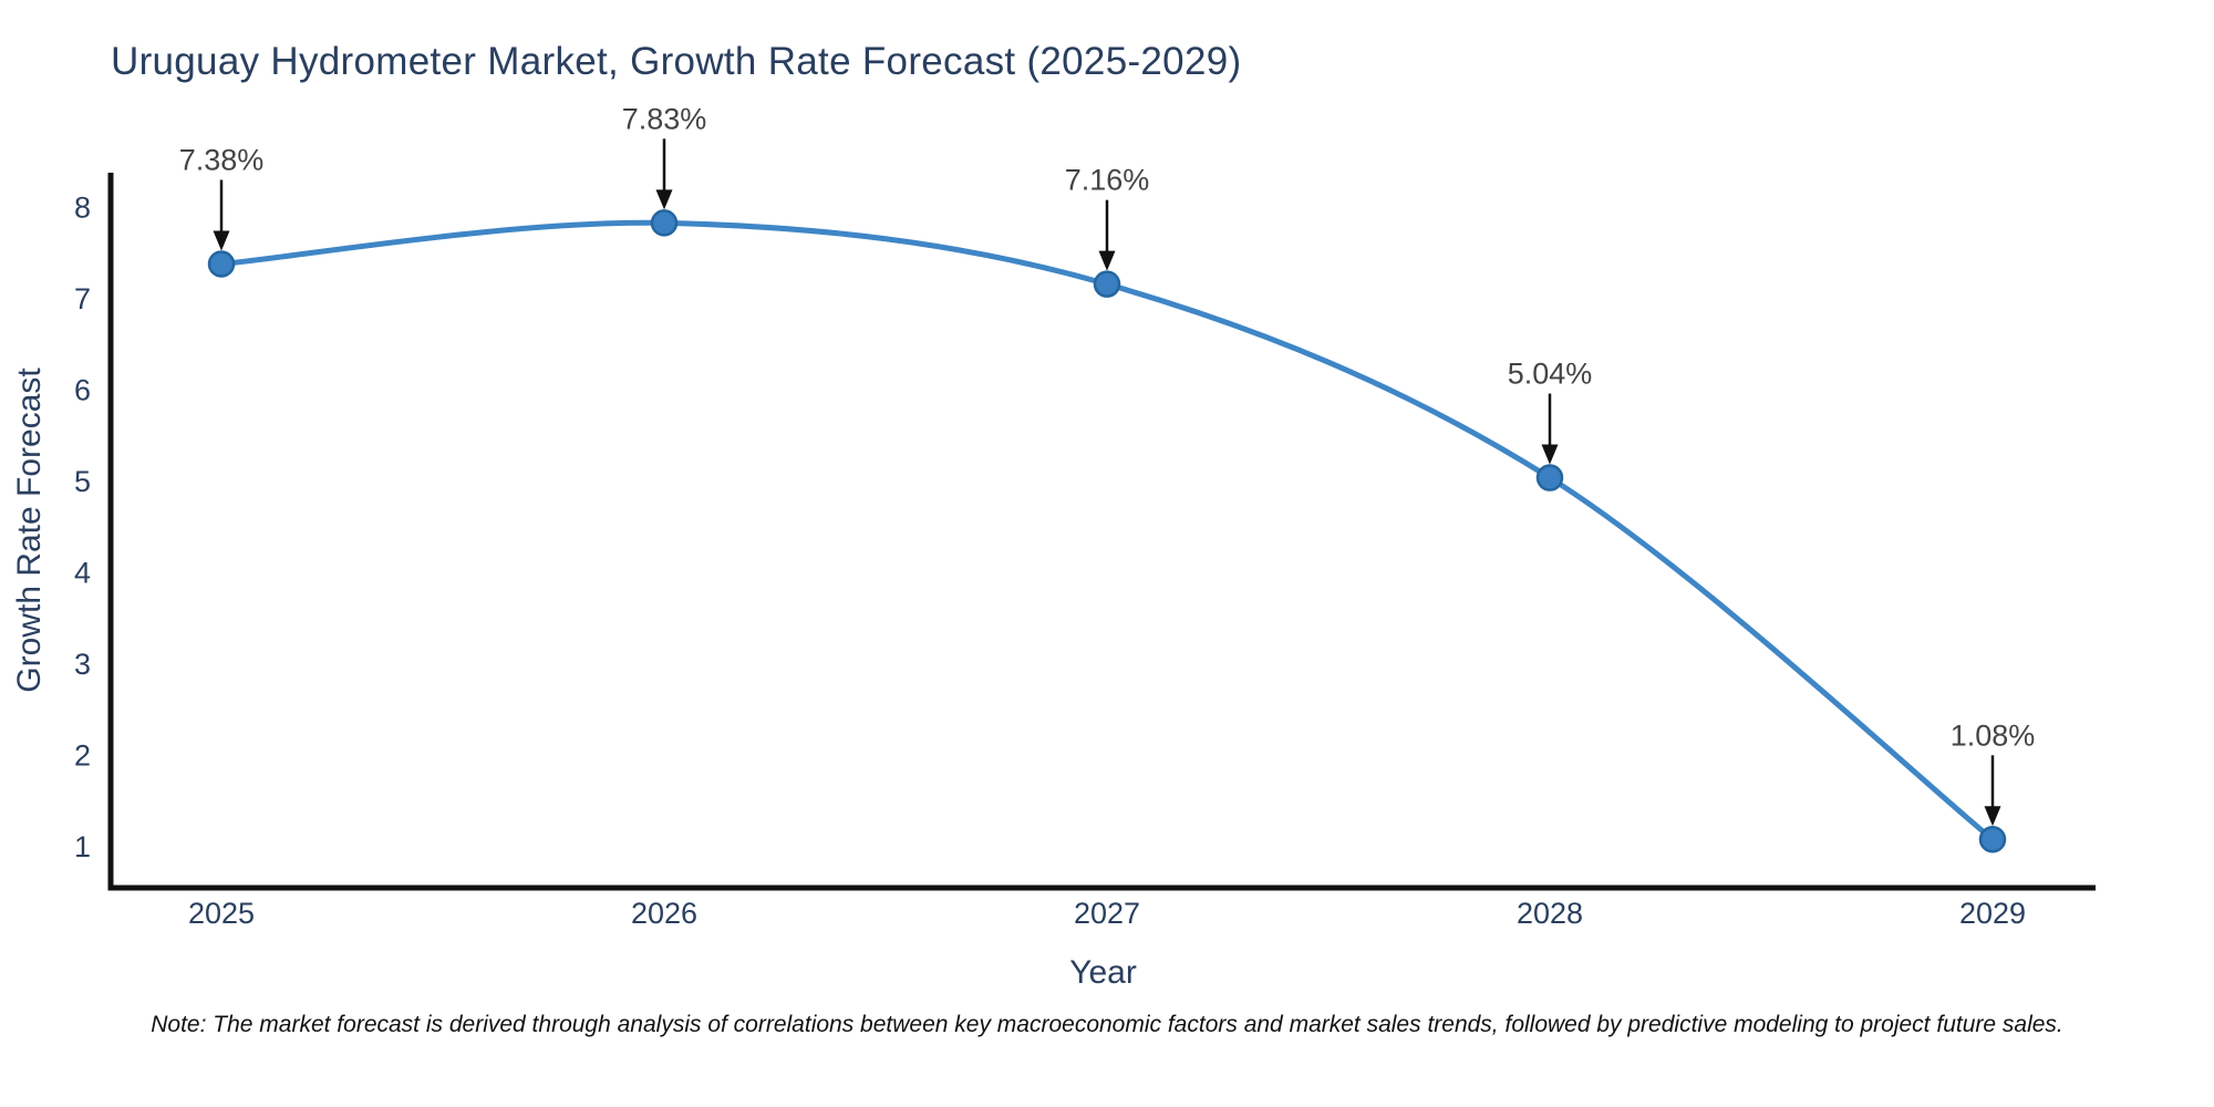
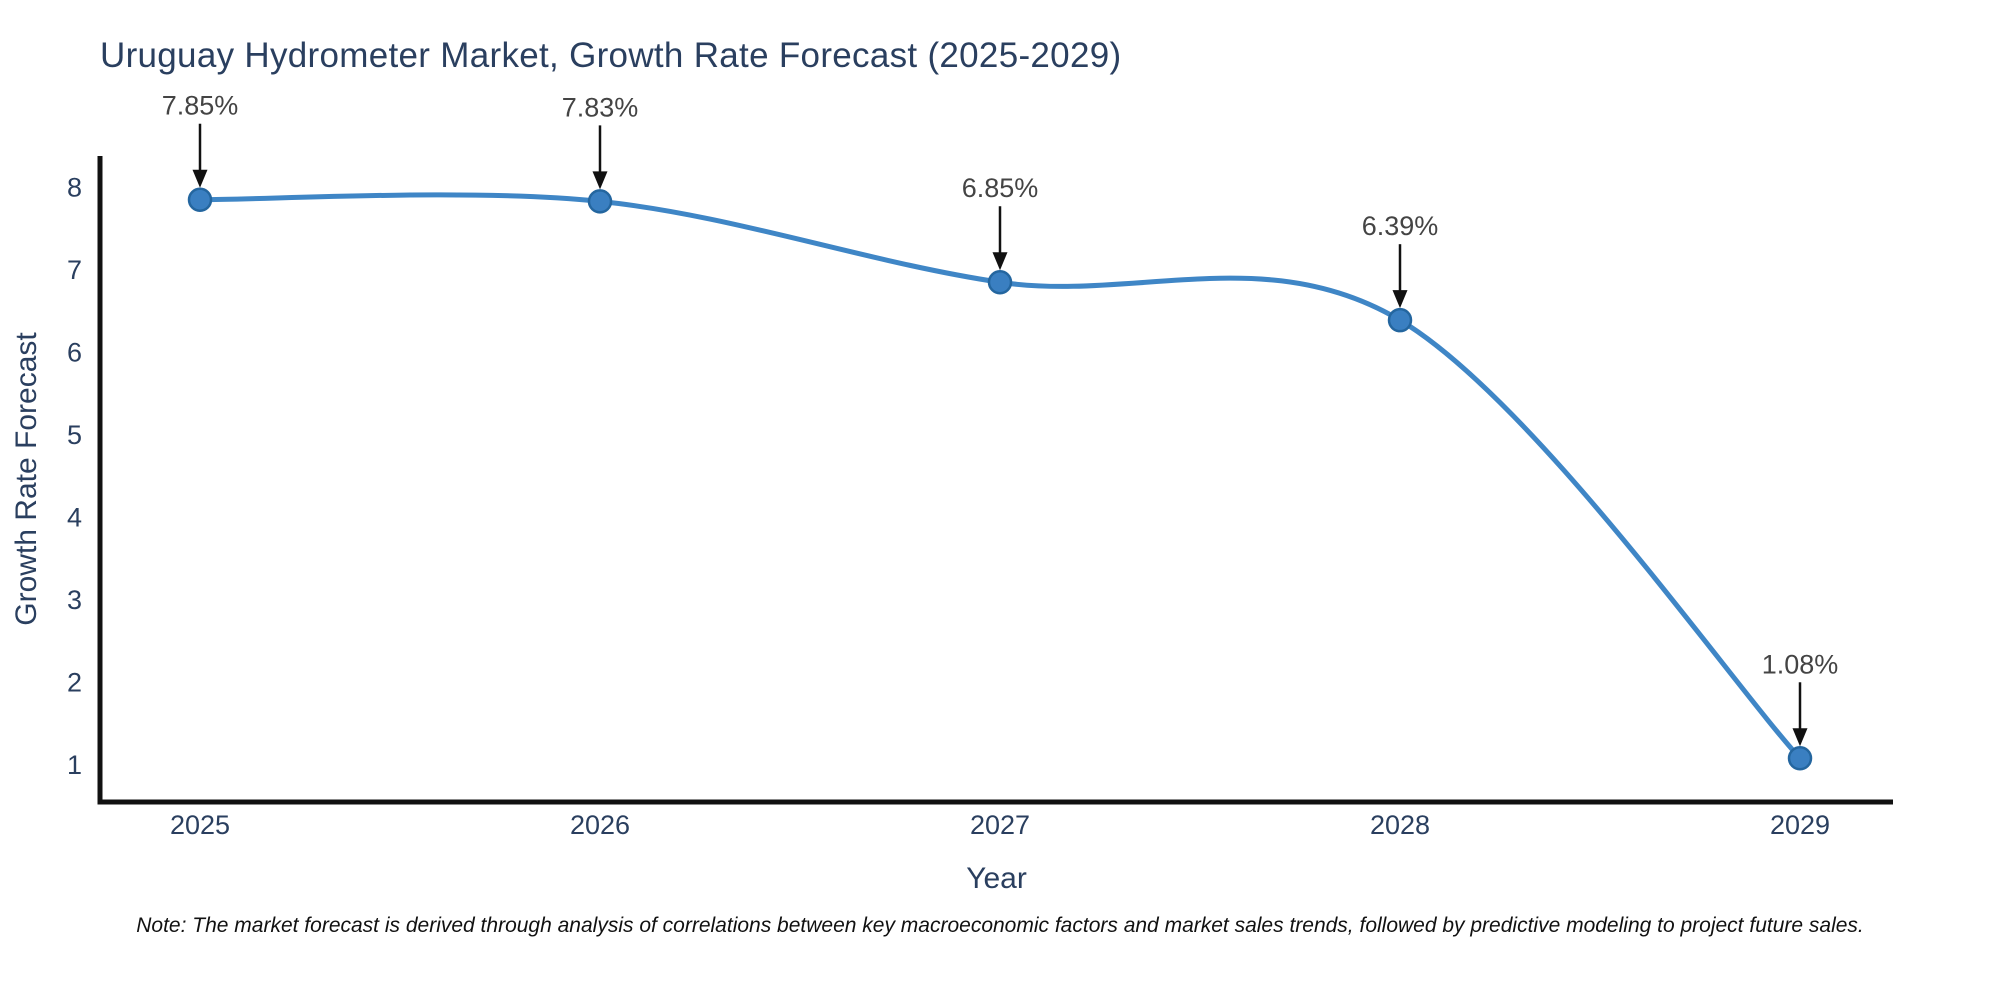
2025: 7.38% -> 7.85%
2027: 7.16% -> 6.85%
2028: 5.04% -> 6.39%
